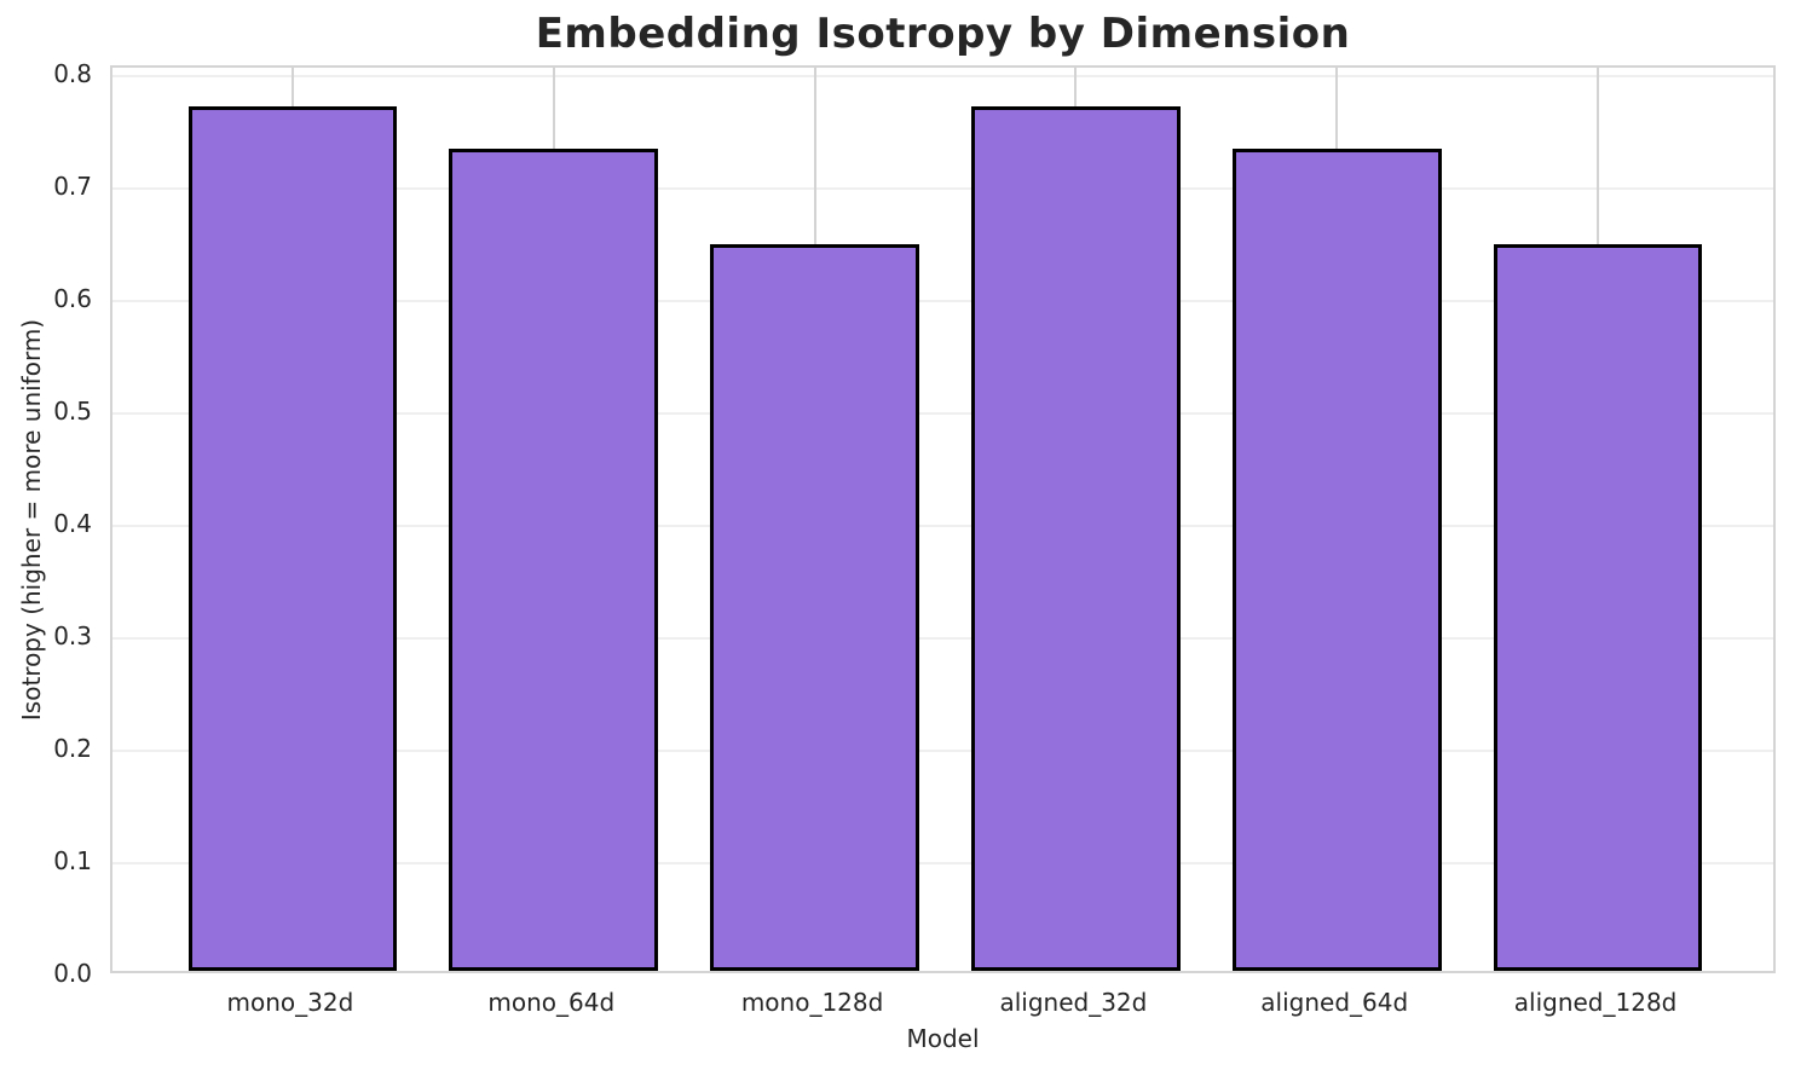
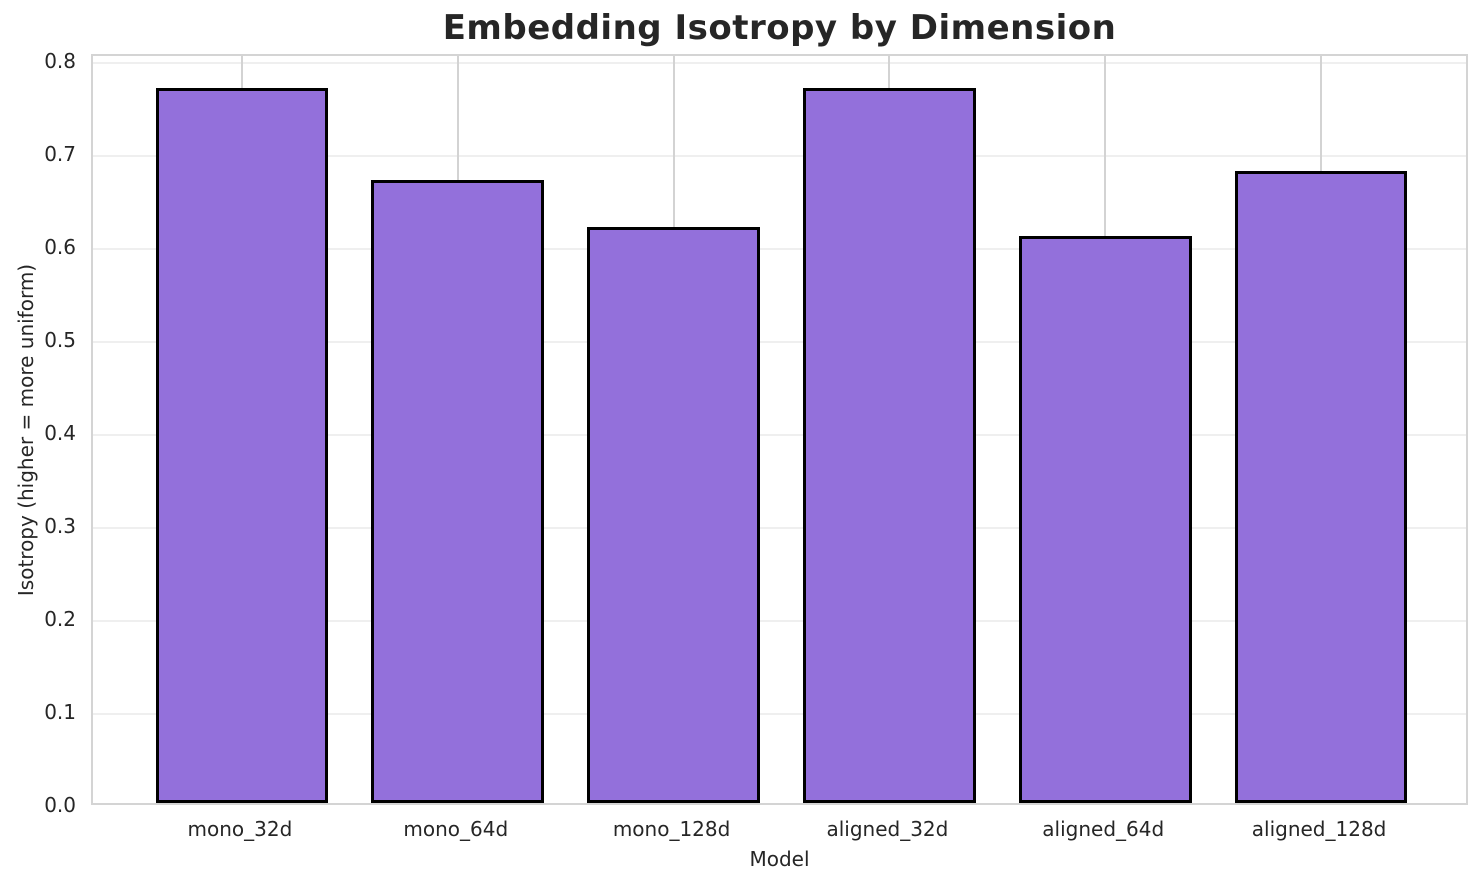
mono_64d: 0.73 -> 0.67
mono_128d: 0.65 -> 0.62
aligned_64d: 0.73 -> 0.61
aligned_128d: 0.65 -> 0.68
